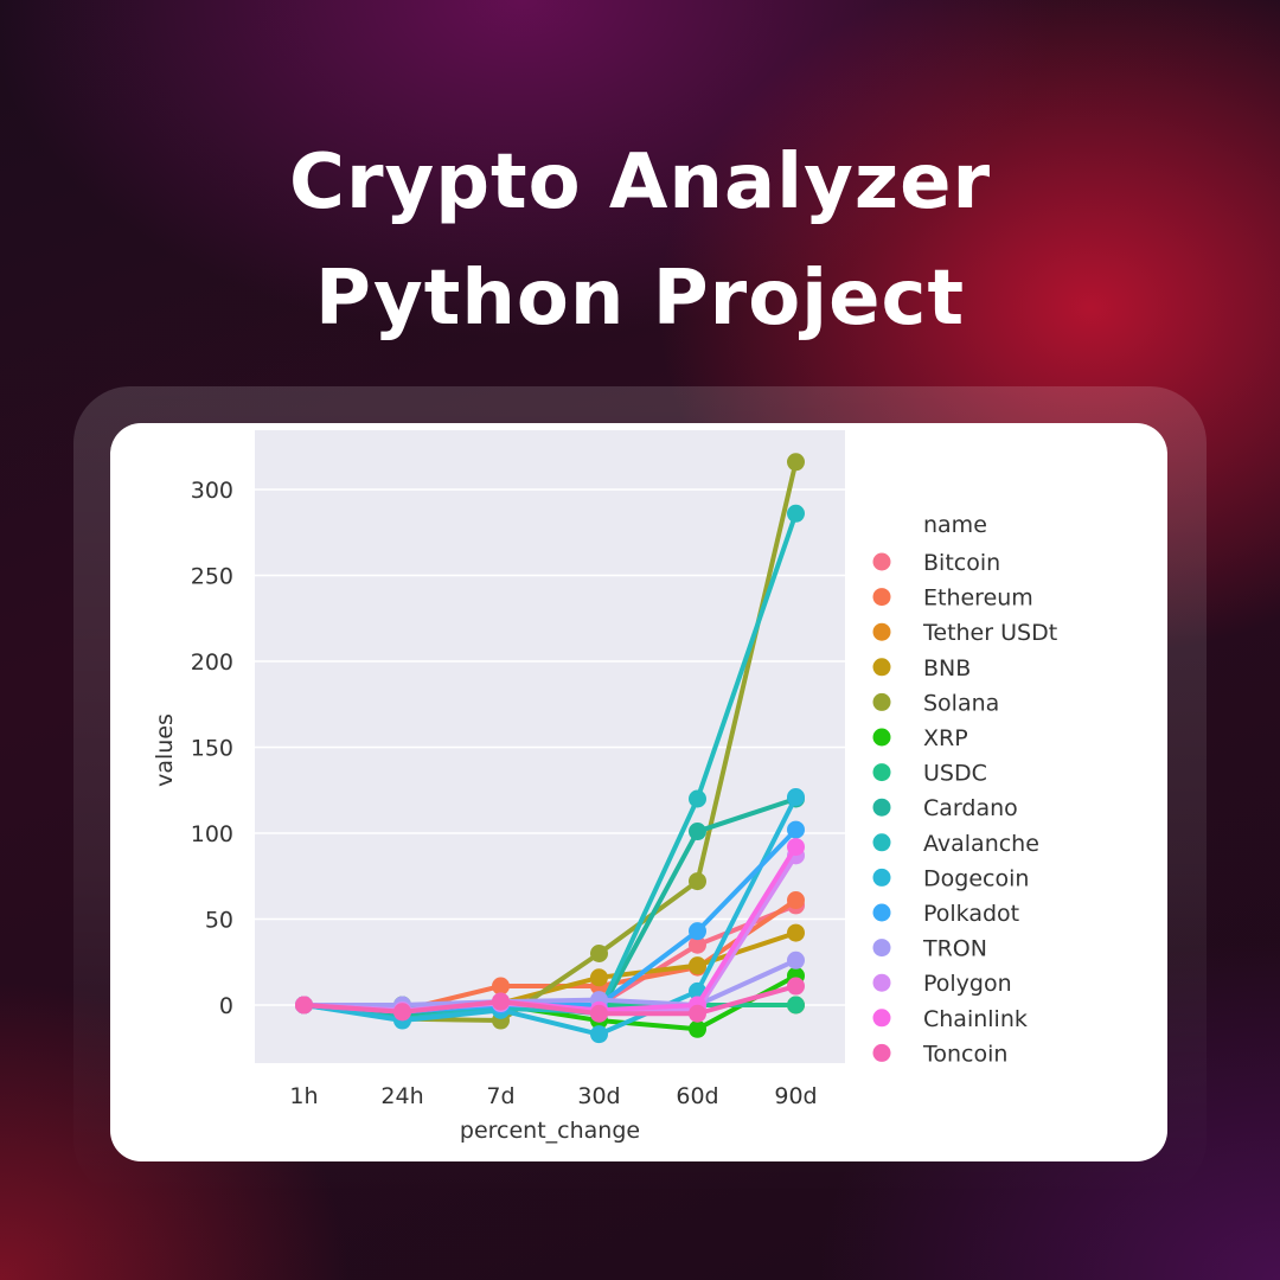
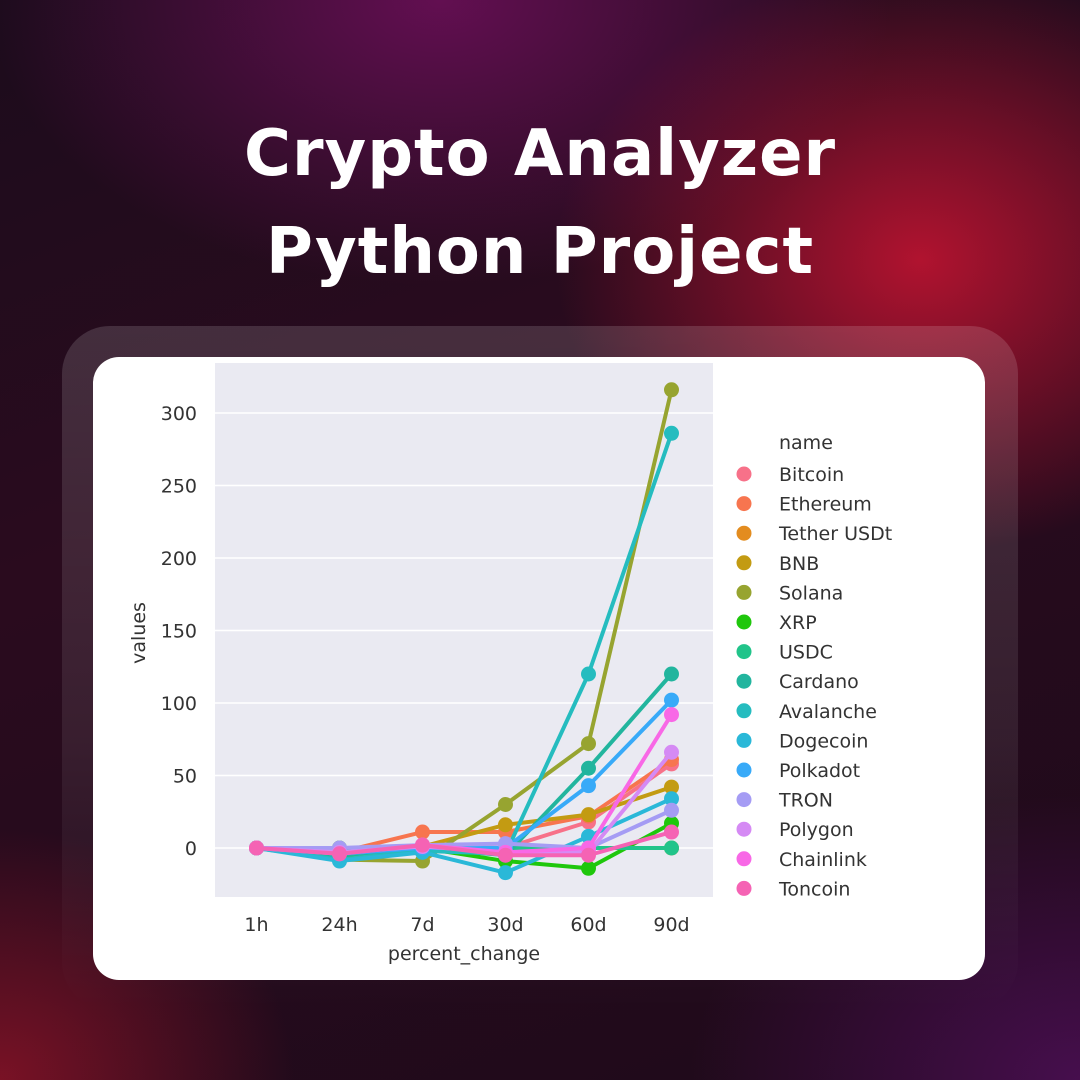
Bitcoin/60d: 35 -> 18
Cardano/60d: 101 -> 55
Dogecoin/90d: 121 -> 34
Polygon/90d: 87 -> 66
